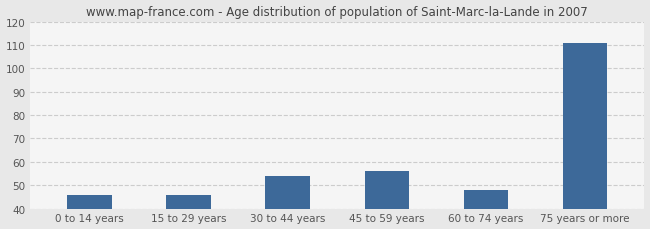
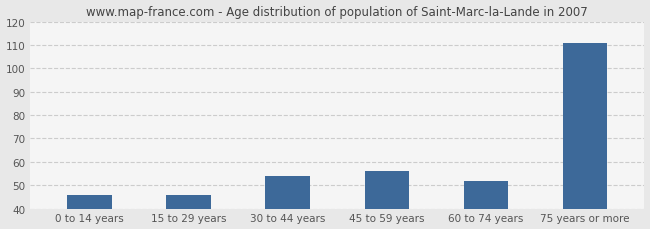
60 to 74 years: 48 -> 52
